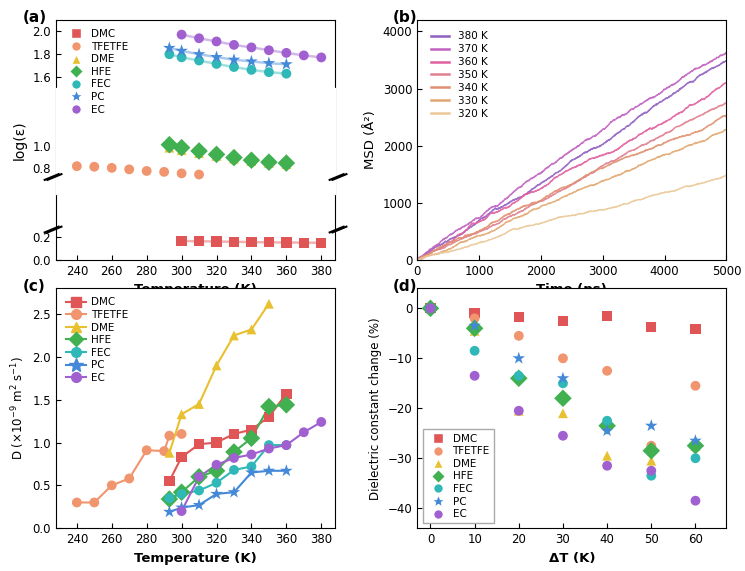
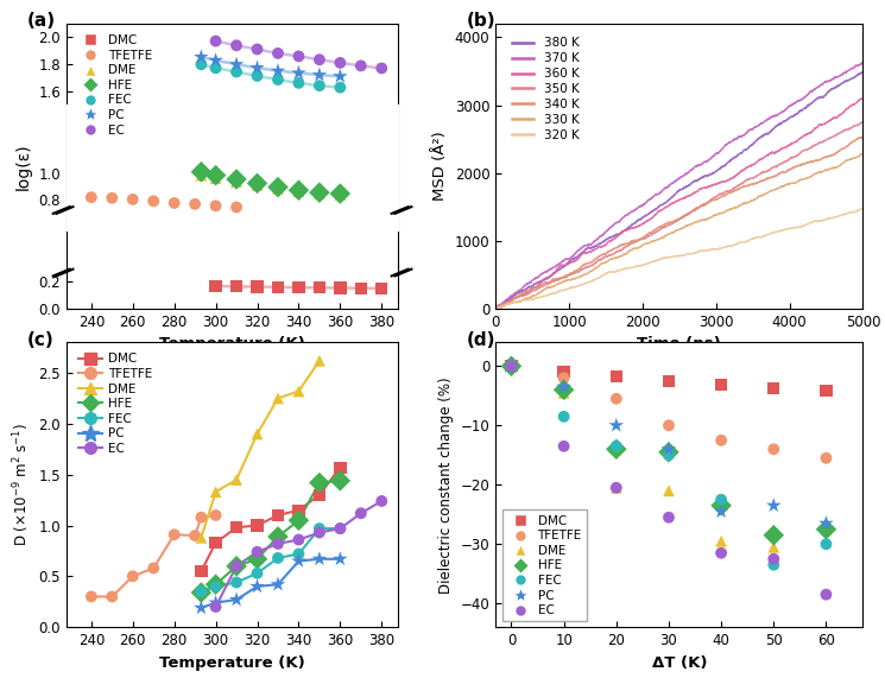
HFE/30: -18.0 -> -14.5
DMC/40: -1.5 -> -3.2
TFETFE/50: -27.5 -> -14.0
